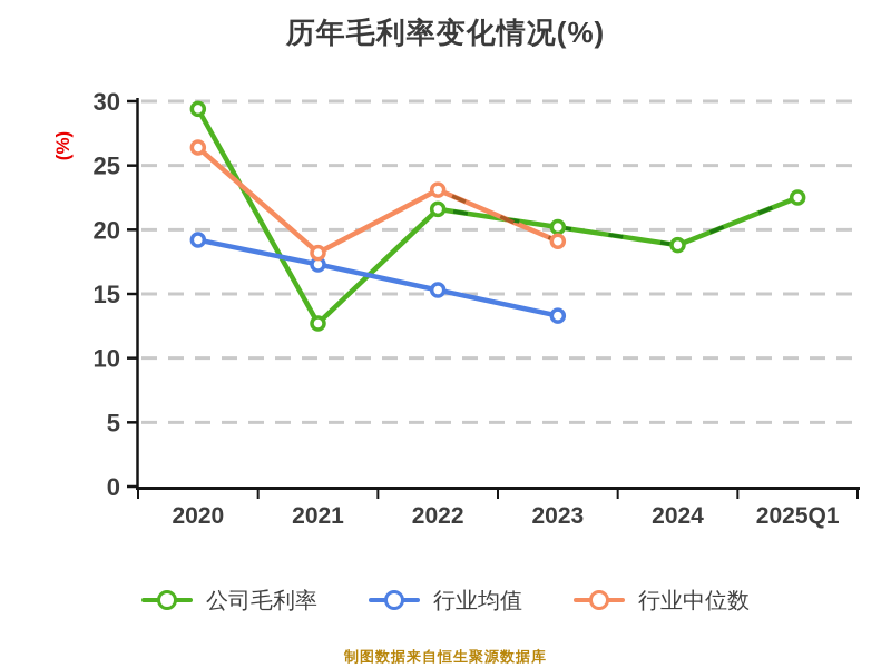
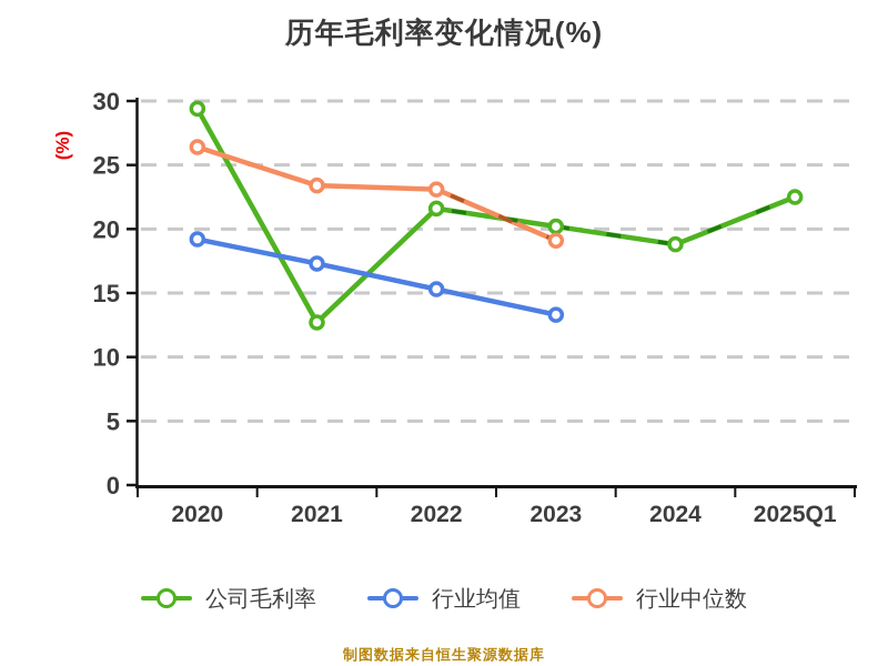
行业中位数/2021: 18.2 -> 23.4
